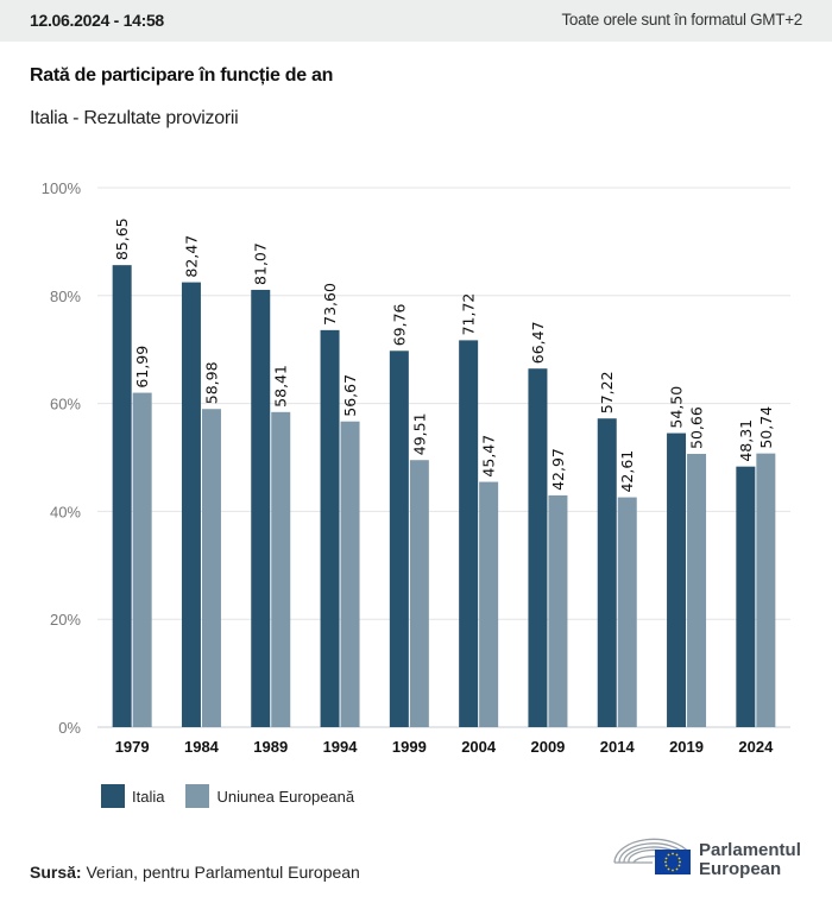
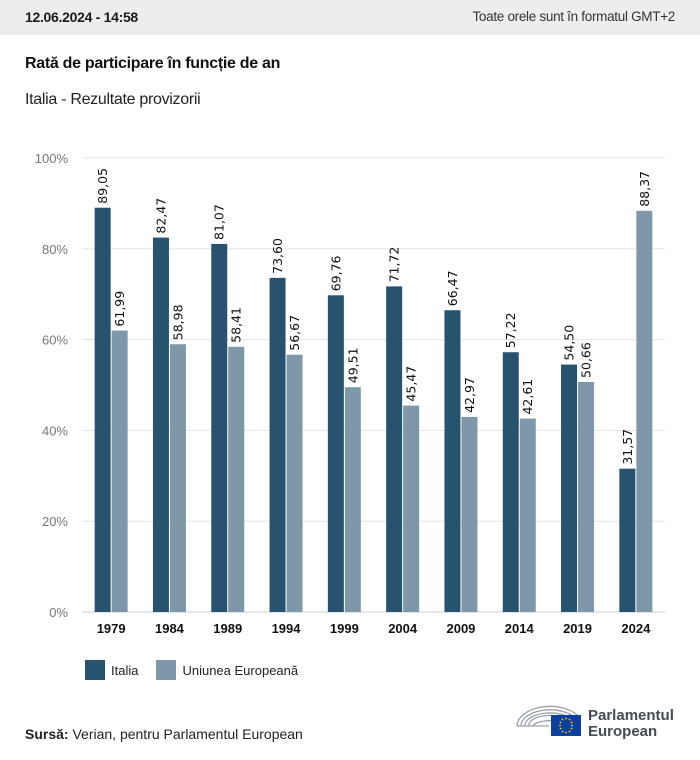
Italia/1979: 85,65 -> 89,05
Italia/2024: 48,31 -> 31,57
Uniunea Europeană/2024: 50,74 -> 88,37
